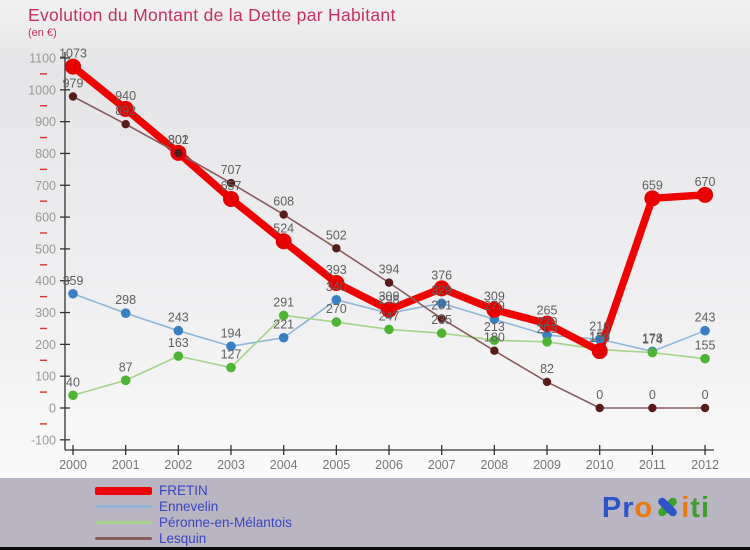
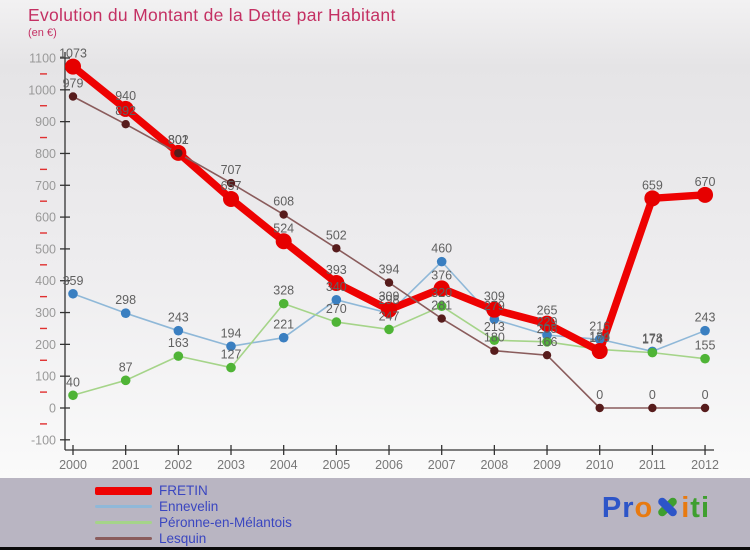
Péronne-en-Mélantois/2004: 291 -> 328
Ennevelin/2007: 329 -> 460
Péronne-en-Mélantois/2007: 235 -> 320
Lesquin/2009: 82 -> 166
